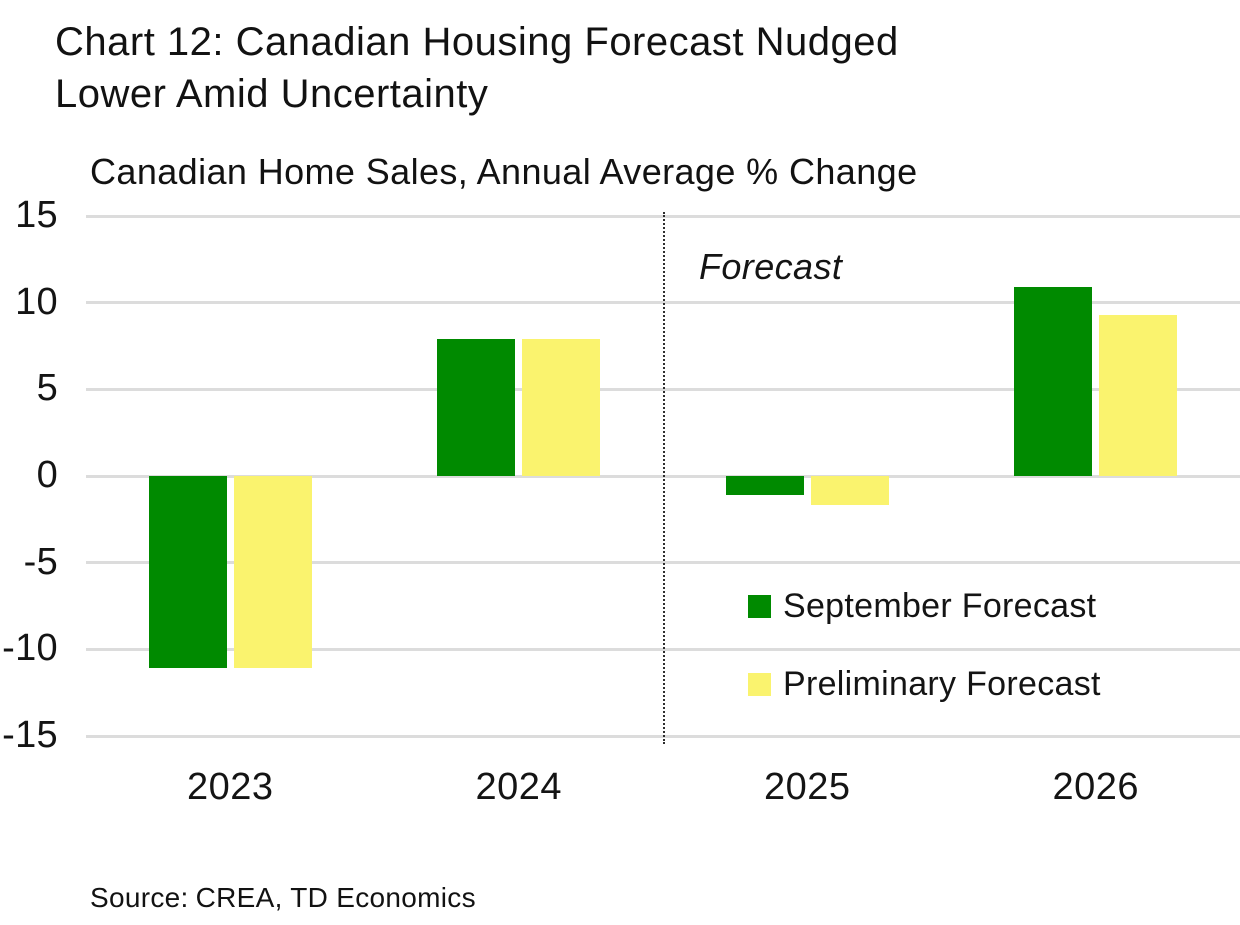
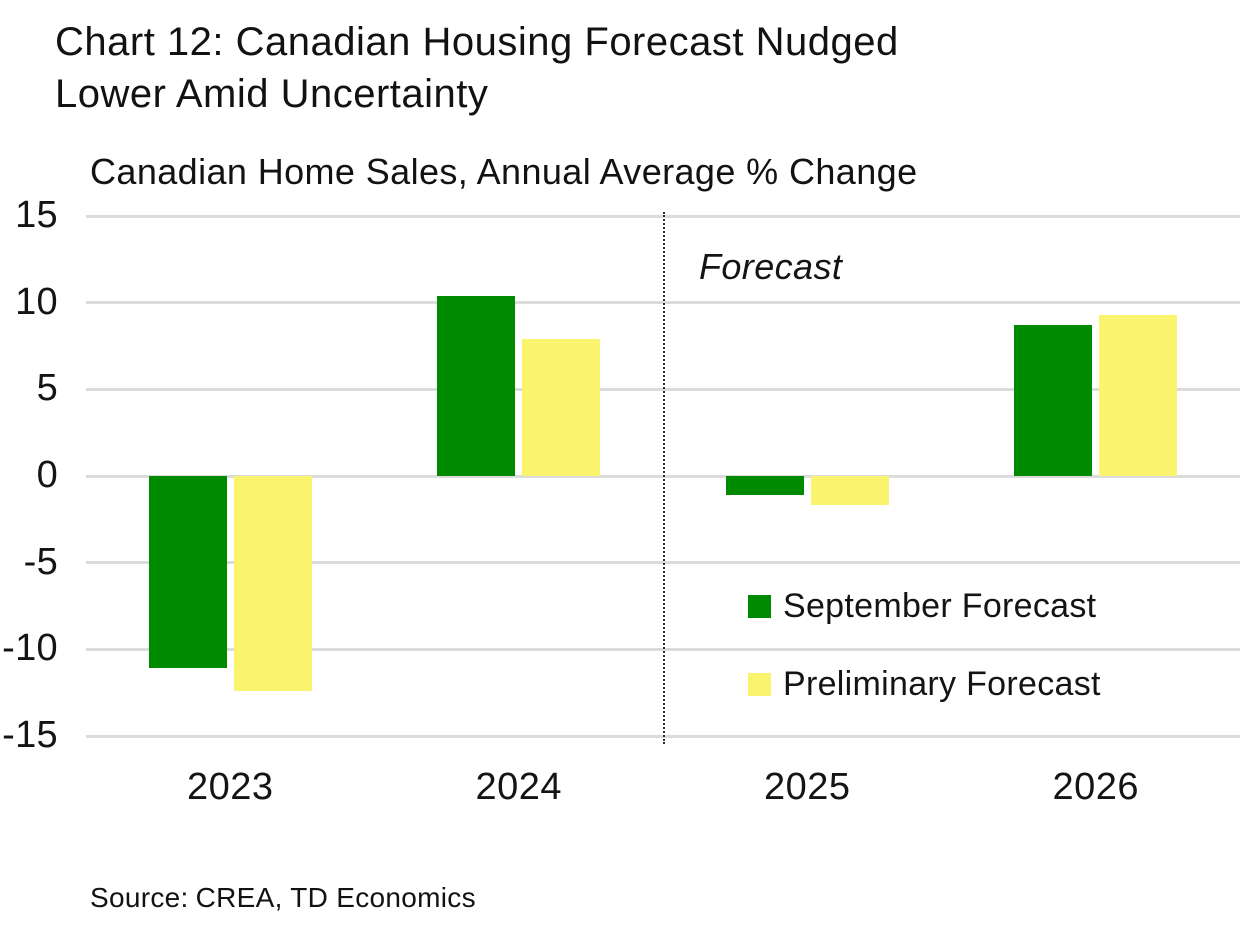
Preliminary Forecast/2023: -11.1 -> -12.4
September Forecast/2024: 7.9 -> 10.4
September Forecast/2026: 10.9 -> 8.7
